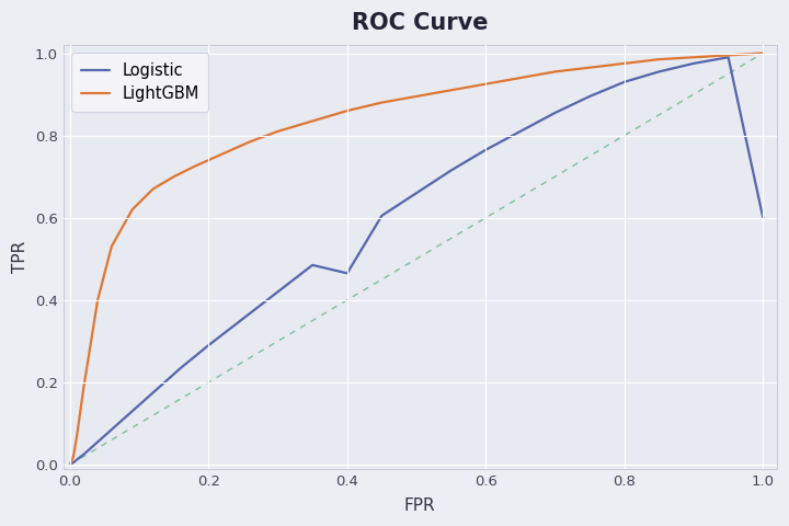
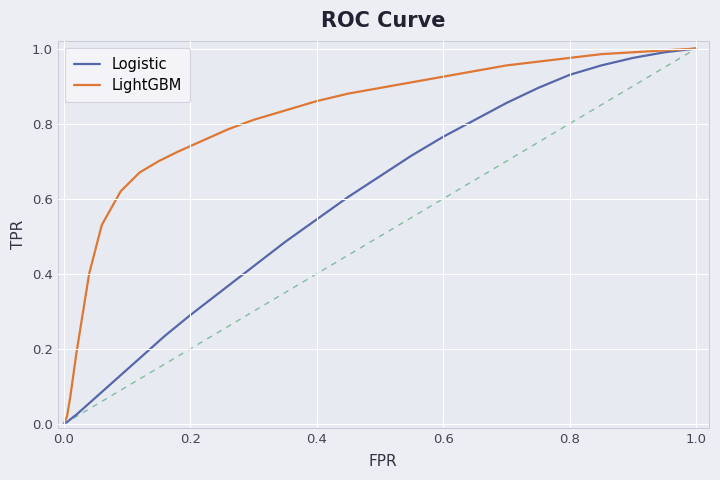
Logistic/0.4: 0.465 -> 0.545
Logistic/1.0: 0.600 -> 1.000
